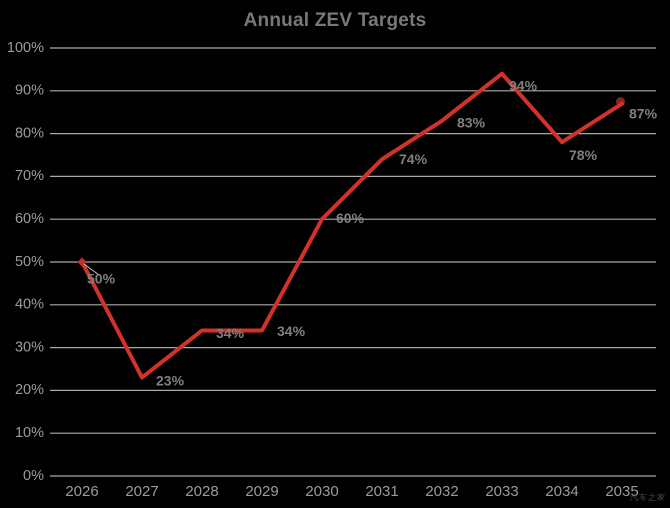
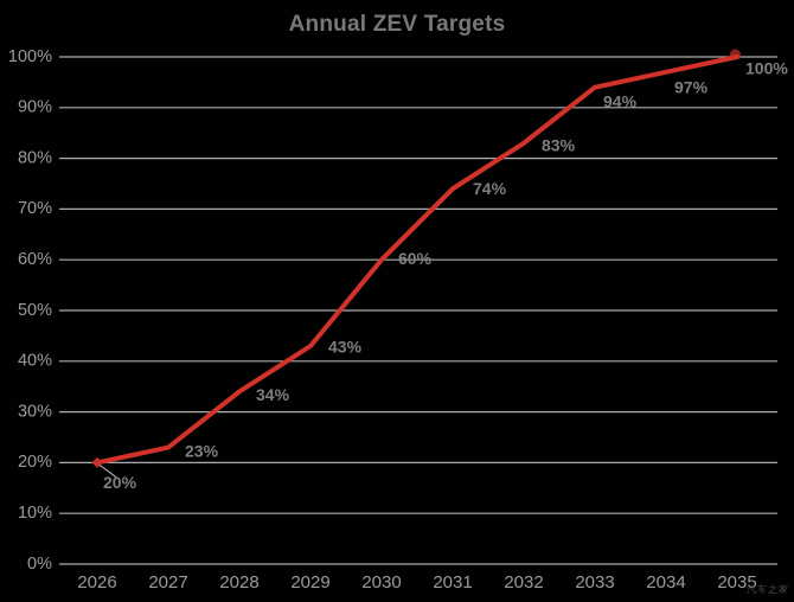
2026: 50% -> 20%
2029: 34% -> 43%
2034: 78% -> 97%
2035: 87% -> 100%
